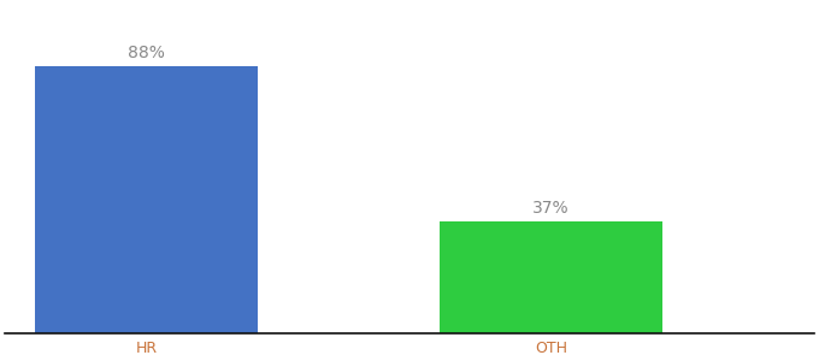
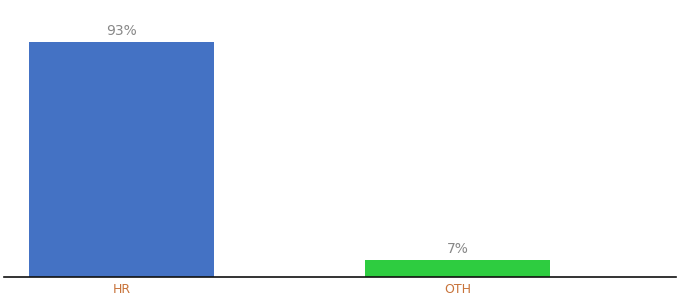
HR: 88% -> 93%
OTH: 37% -> 7%
